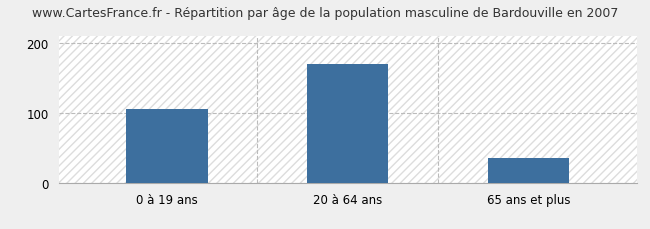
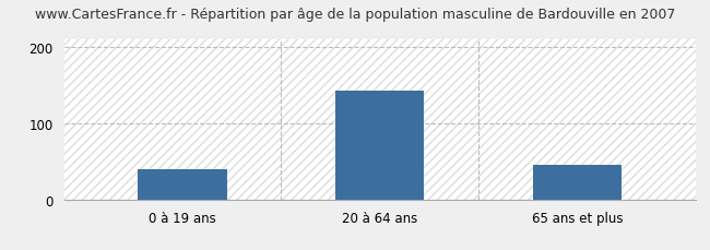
0 à 19 ans: 105 -> 40
20 à 64 ans: 170 -> 142
65 ans et plus: 35 -> 46
